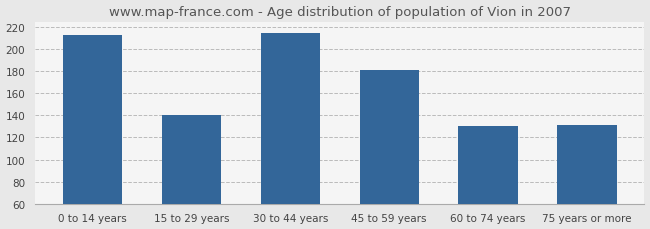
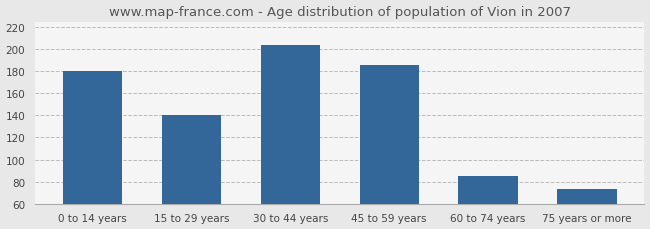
0 to 14 years: 213 -> 180
30 to 44 years: 215 -> 204
45 to 59 years: 181 -> 186
60 to 74 years: 130 -> 85
75 years or more: 131 -> 73
